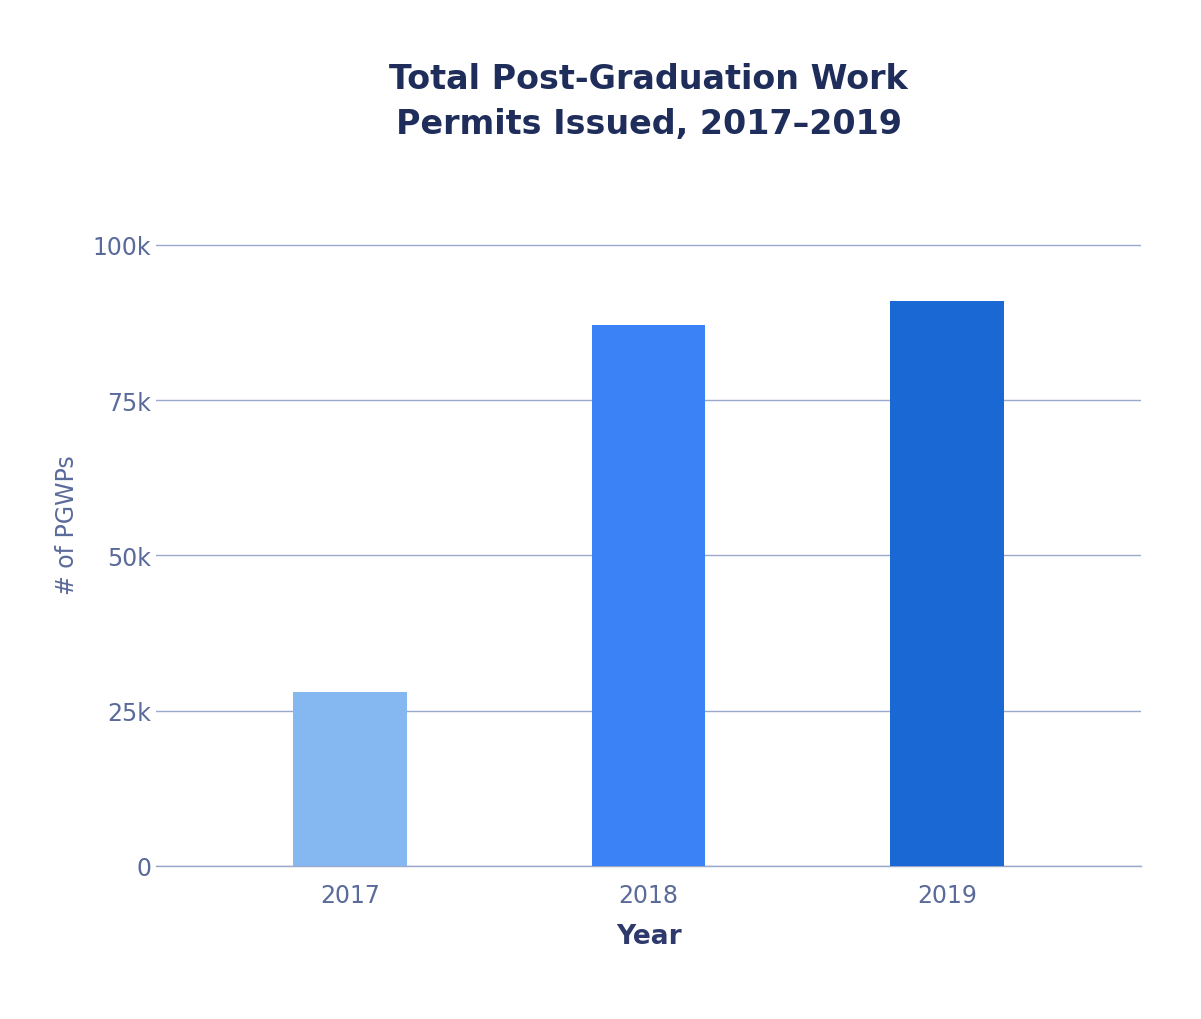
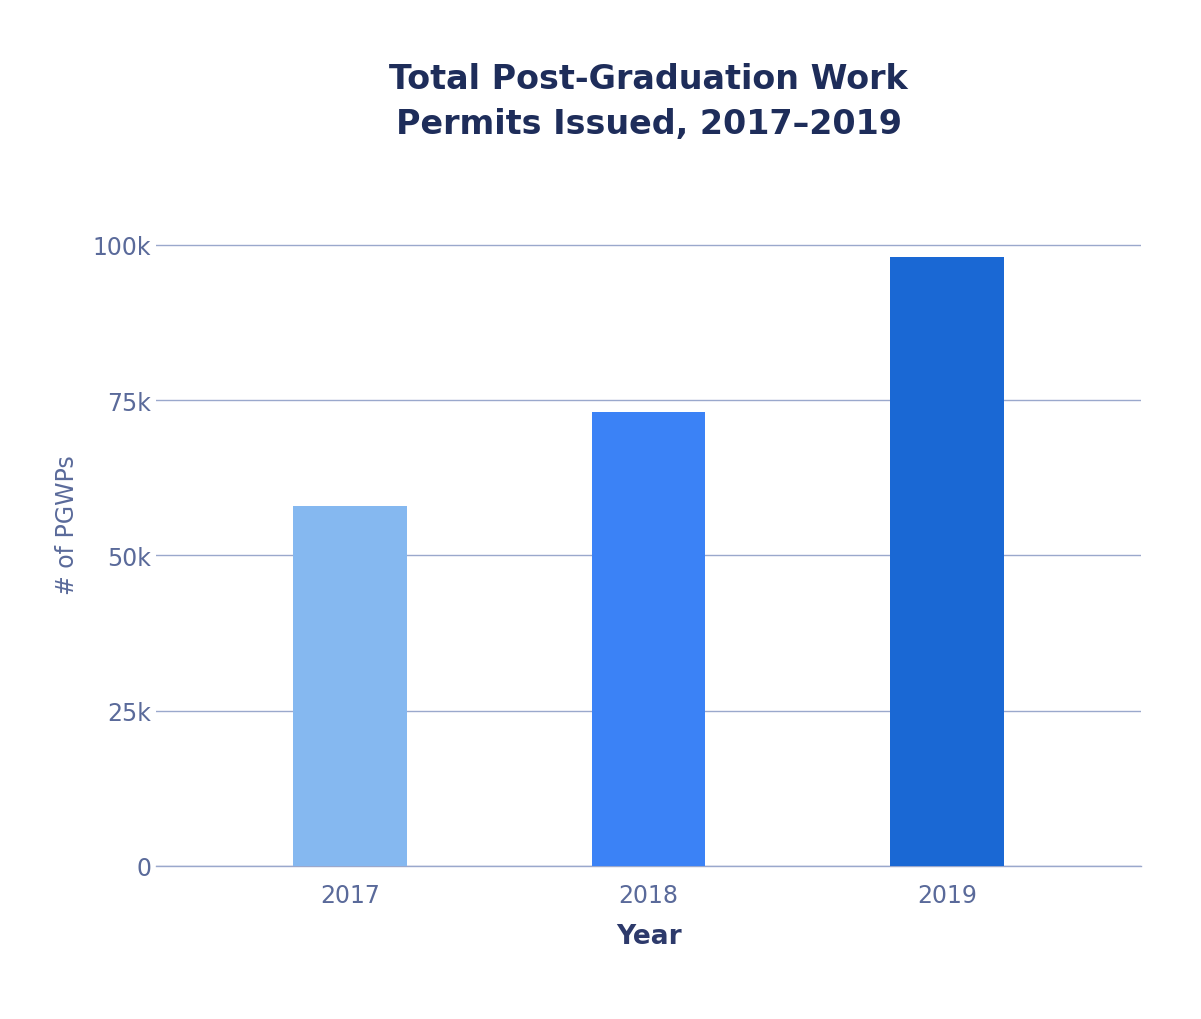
2017: 28k -> 58k
2018: 87k -> 73k
2019: 91k -> 98k
